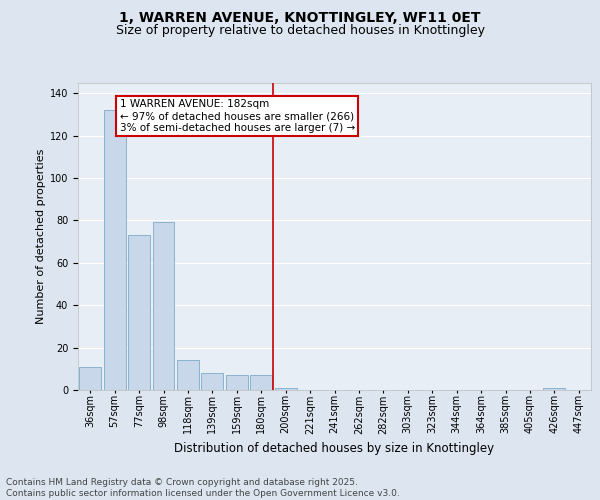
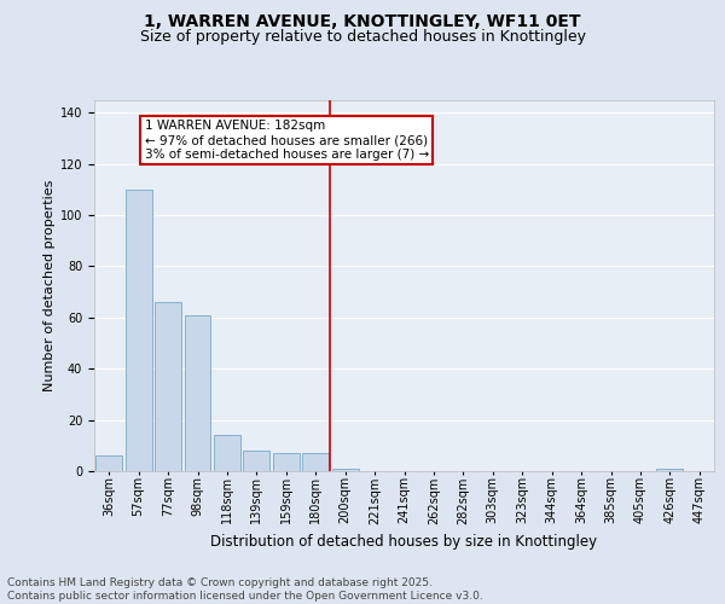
36sqm: 11 -> 6
57sqm: 132 -> 110
77sqm: 73 -> 66
98sqm: 79 -> 61
